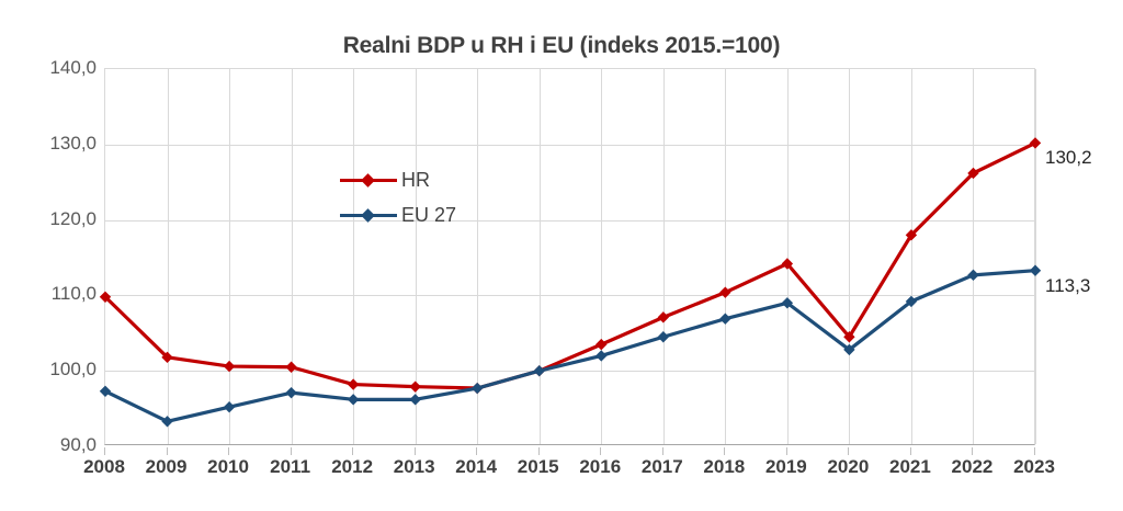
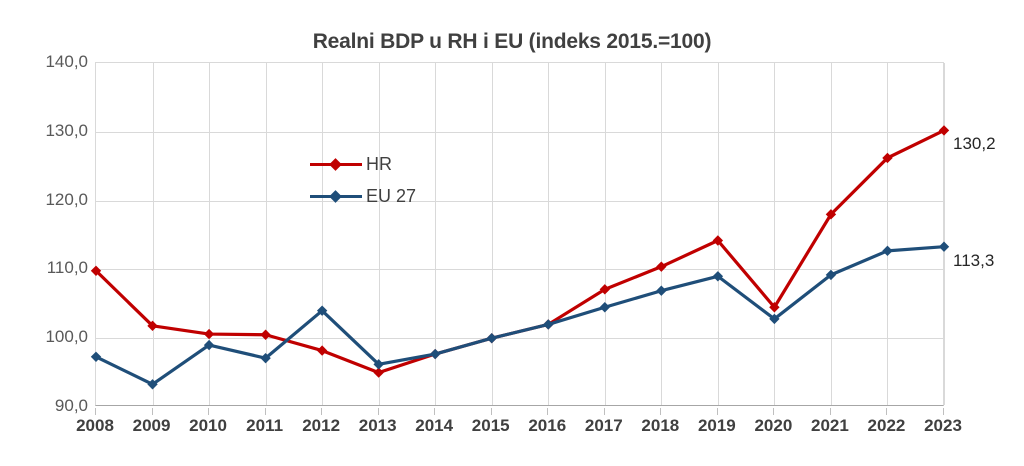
EU 27/2010: 95 -> 99
EU 27/2012: 96 -> 104
HR/2013: 98 -> 95
HR/2016: 104 -> 102
